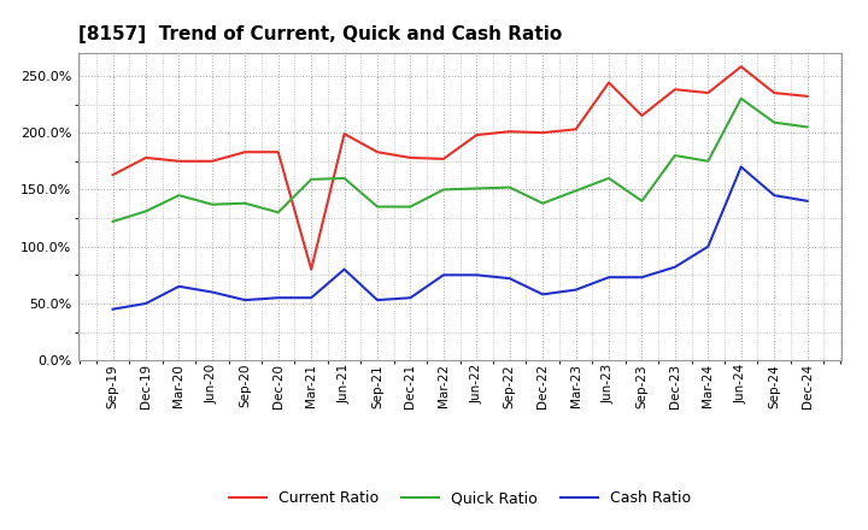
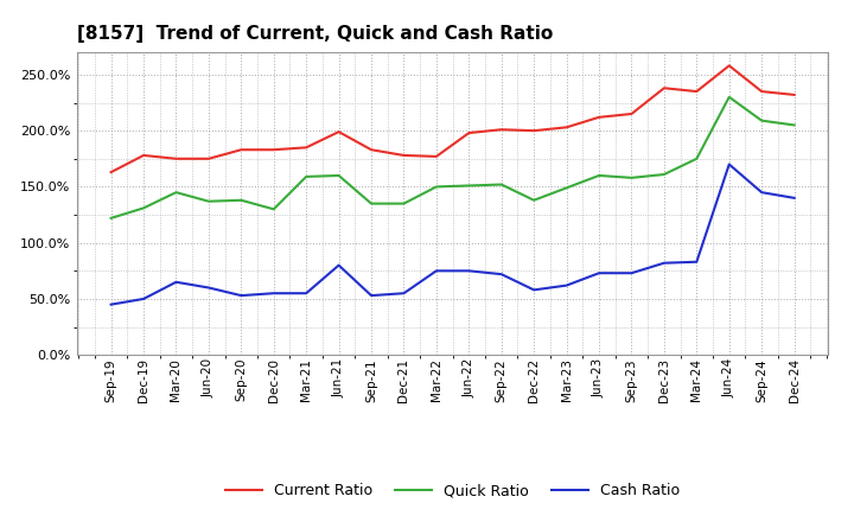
Current Ratio/Mar-21: 80% -> 185%
Current Ratio/Jun-23: 244% -> 212%
Quick Ratio/Sep-23: 140% -> 158%
Quick Ratio/Dec-23: 180% -> 161%
Cash Ratio/Mar-24: 100% -> 83%
